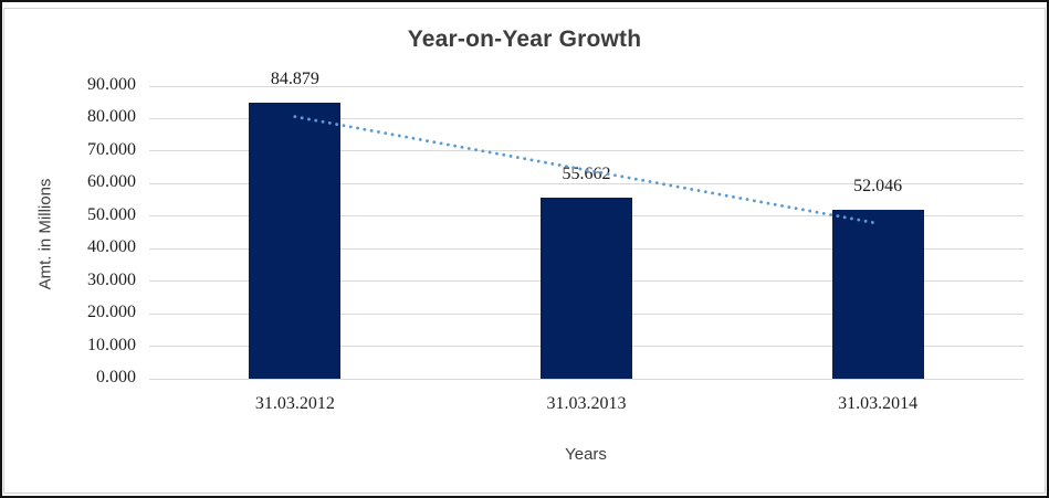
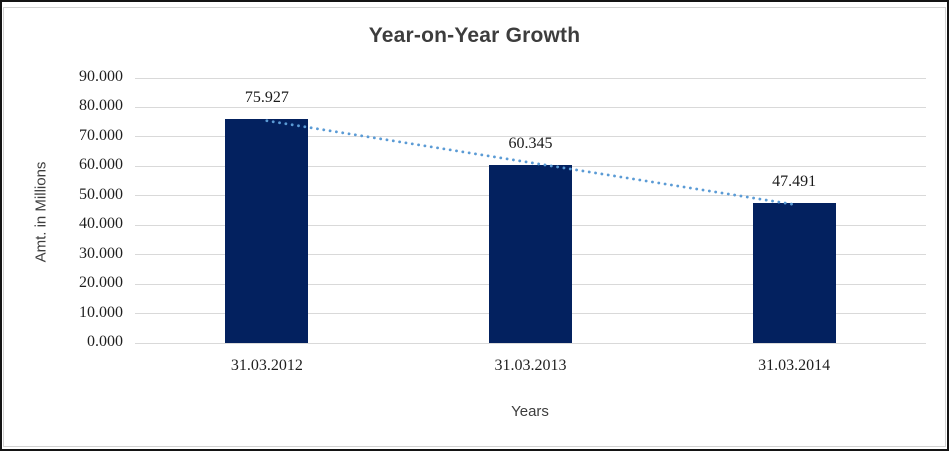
31.03.2012: 84.879 -> 75.927
31.03.2013: 55.662 -> 60.345
31.03.2014: 52.046 -> 47.491
